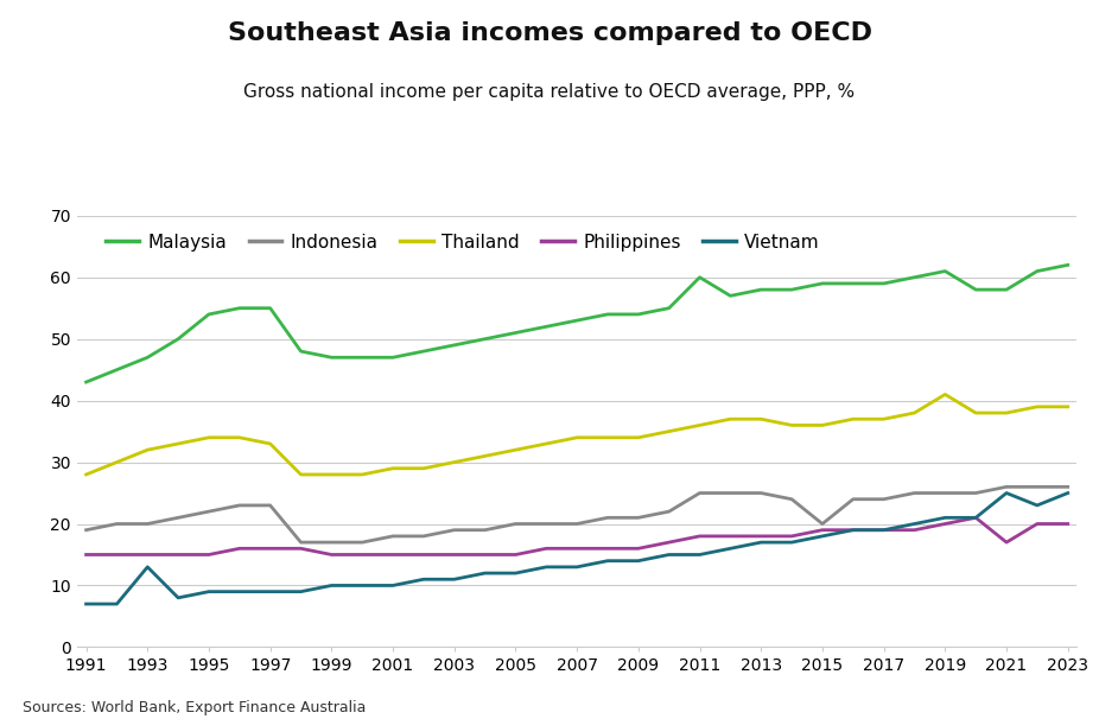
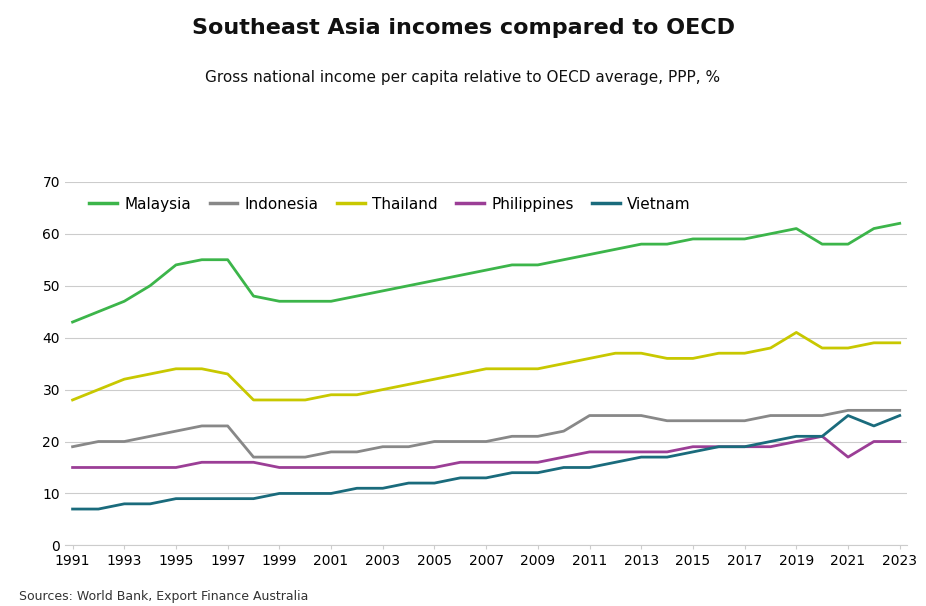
Vietnam/1993: 13 -> 8
Malaysia/2011: 60 -> 56
Indonesia/2015: 20 -> 24
